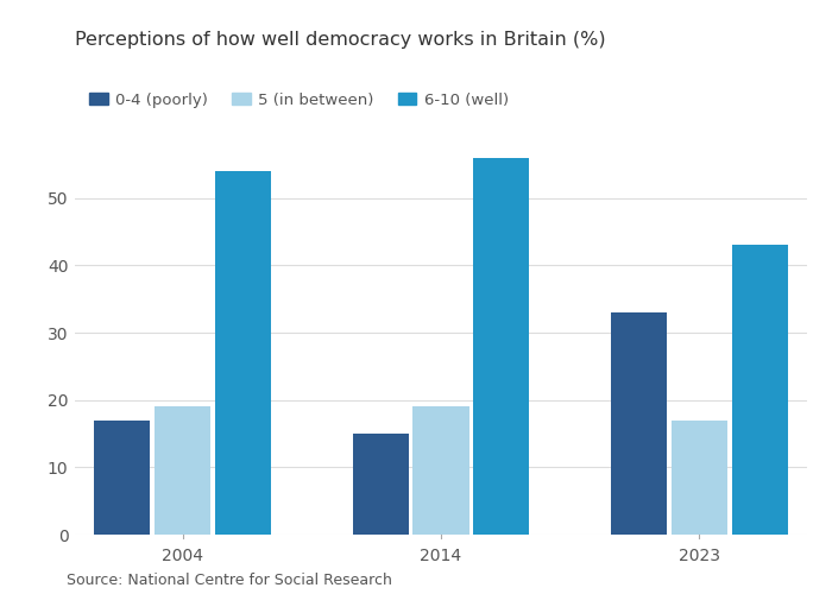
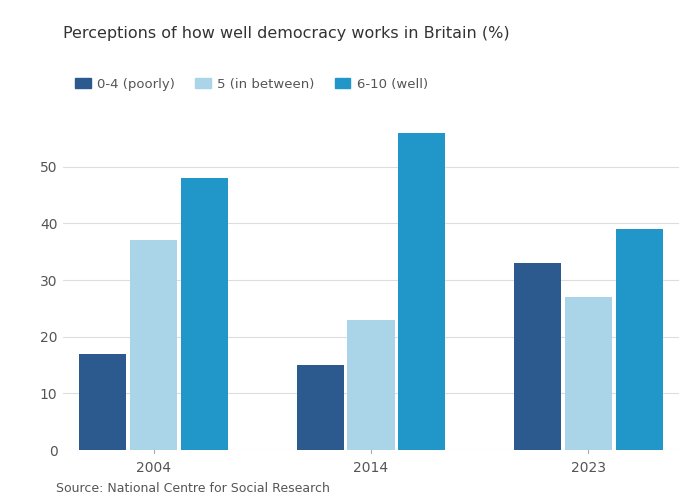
5 (in between)/2004: 19 -> 37
6-10 (well)/2004: 54 -> 48
5 (in between)/2014: 19 -> 23
5 (in between)/2023: 17 -> 27
6-10 (well)/2023: 43 -> 39
